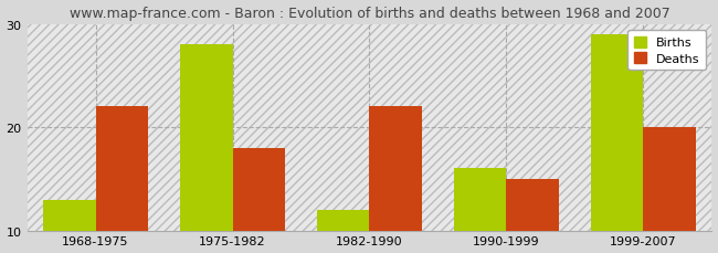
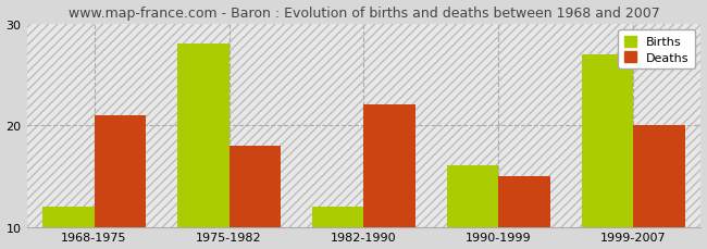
Births/1968-1975: 13 -> 12
Deaths/1968-1975: 22 -> 21
Births/1999-2007: 29 -> 27
